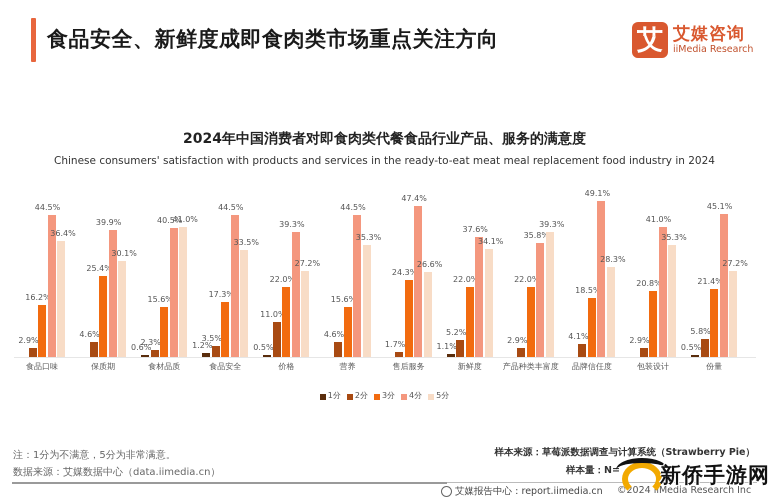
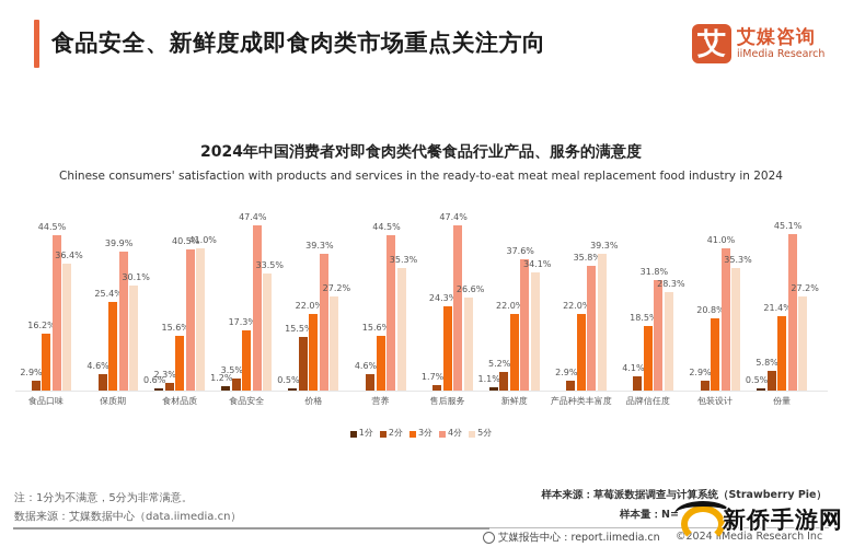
4分/食品安全: 44.5% -> 47.4%
2分/价格: 11.0% -> 15.5%
4分/品牌信任度: 49.1% -> 31.8%
